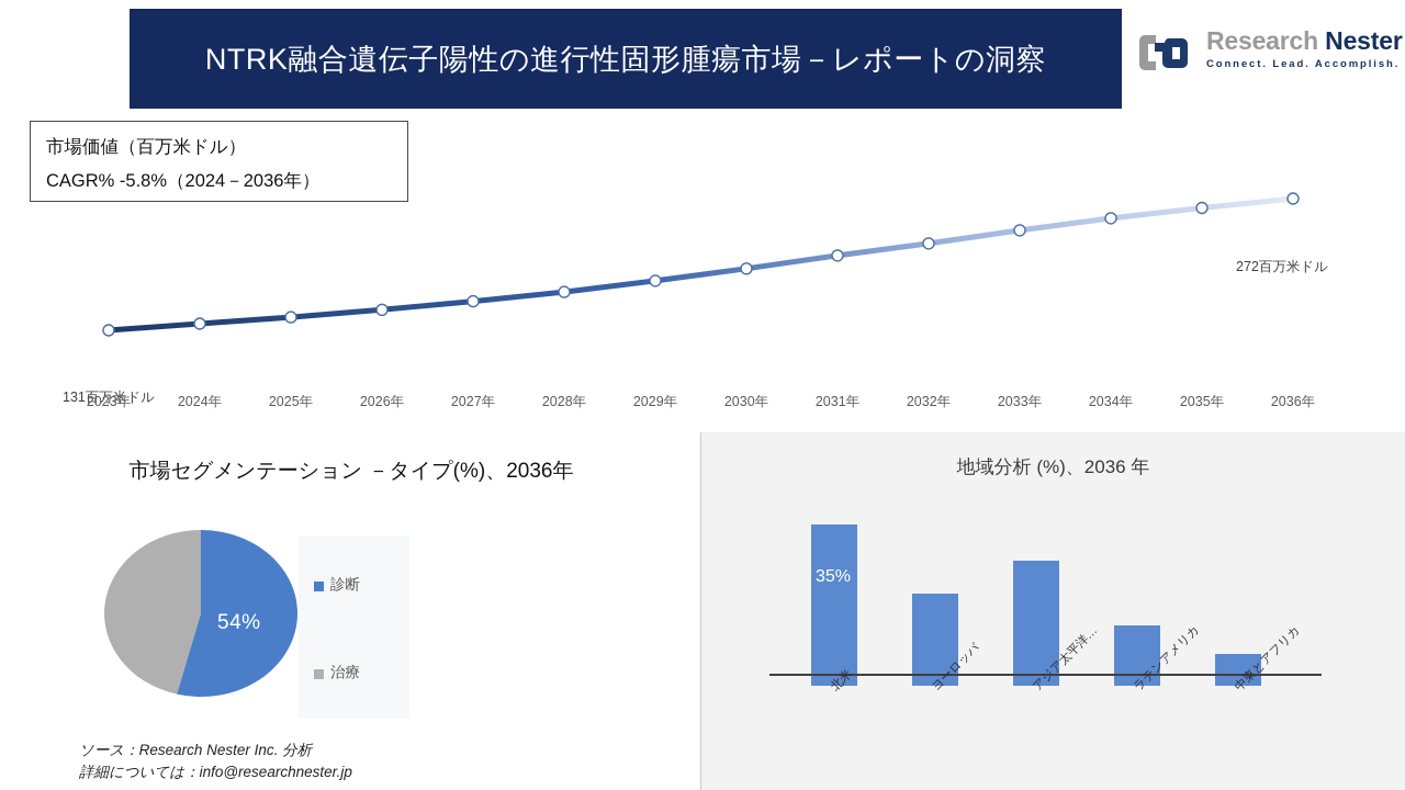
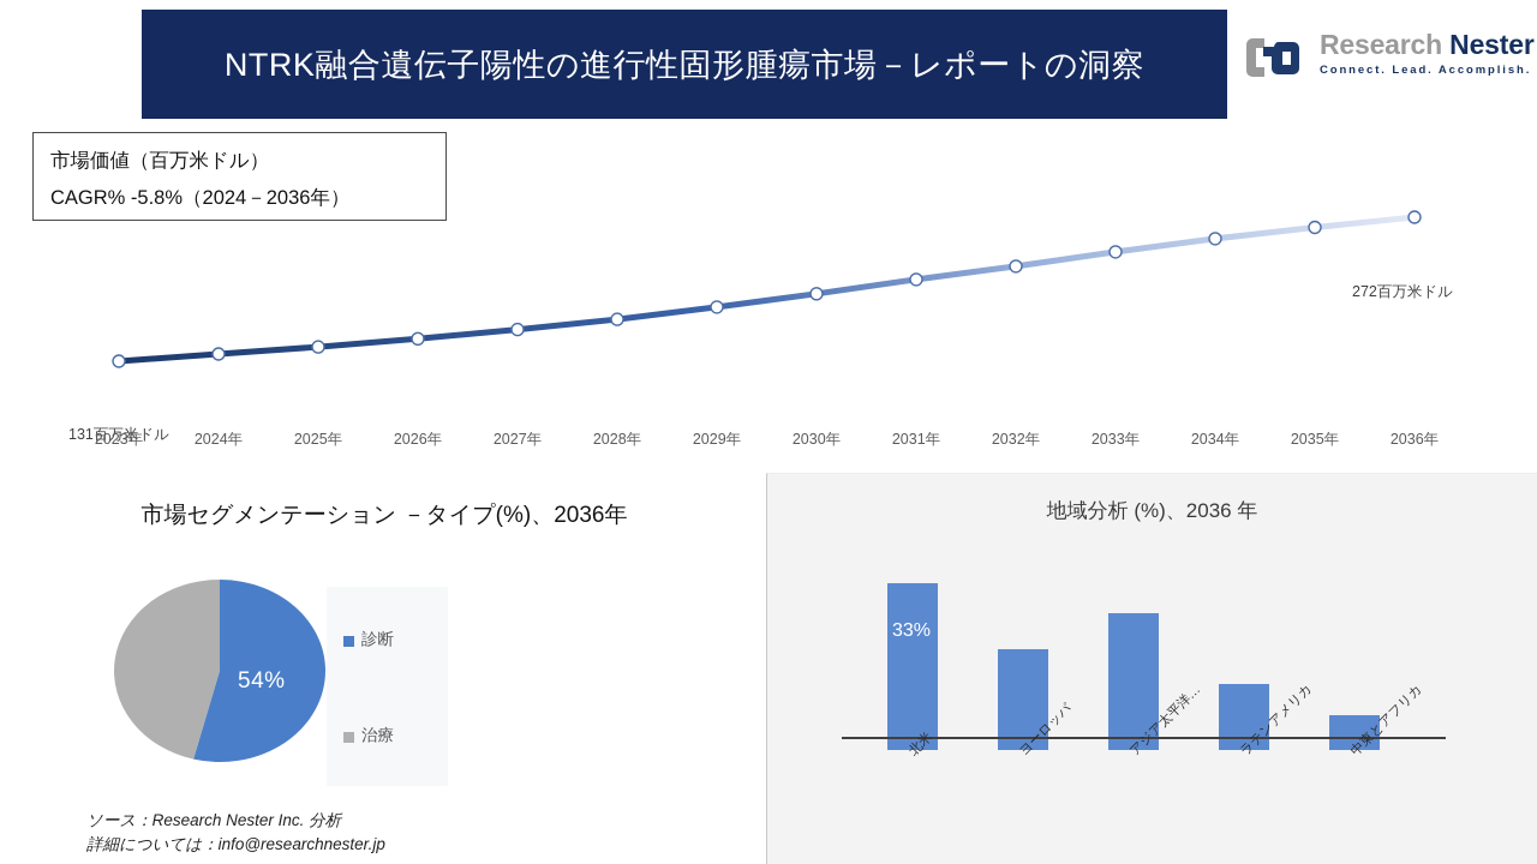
地域分析 (%)、2036 年/北米: 35% -> 33%
